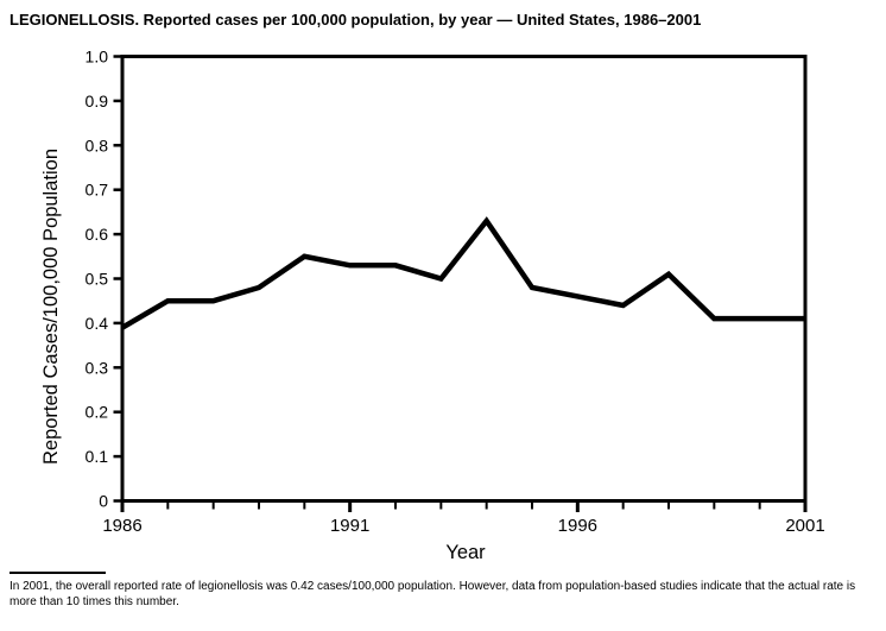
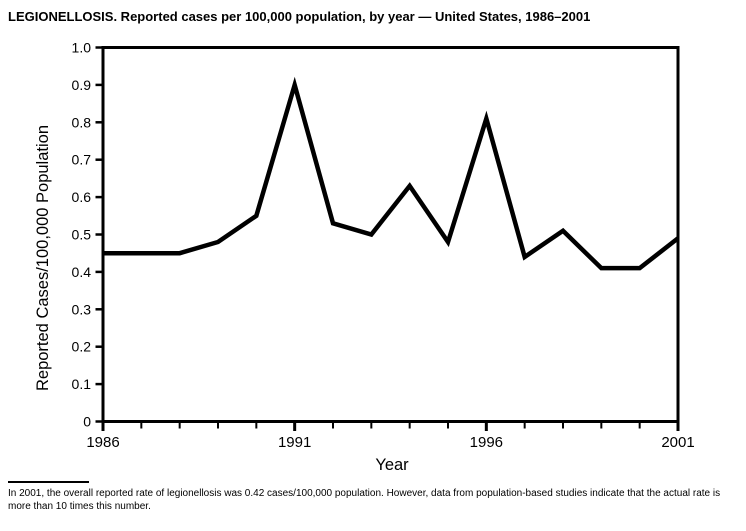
1986: 0.39 -> 0.45
1991: 0.53 -> 0.90
1996: 0.46 -> 0.81
2001: 0.41 -> 0.49
